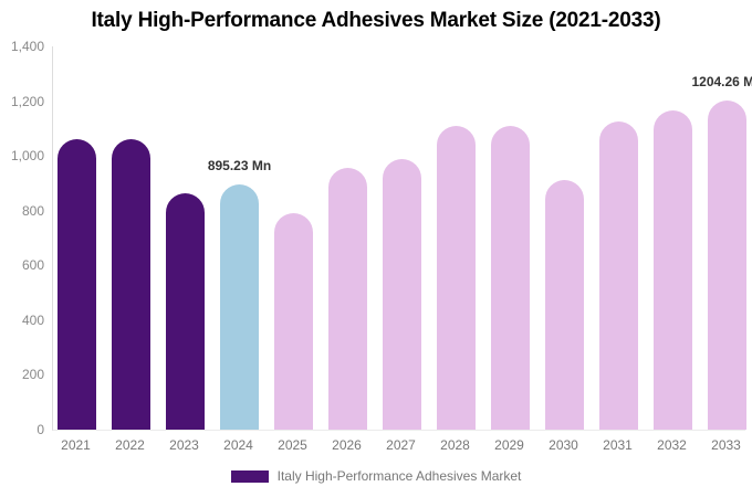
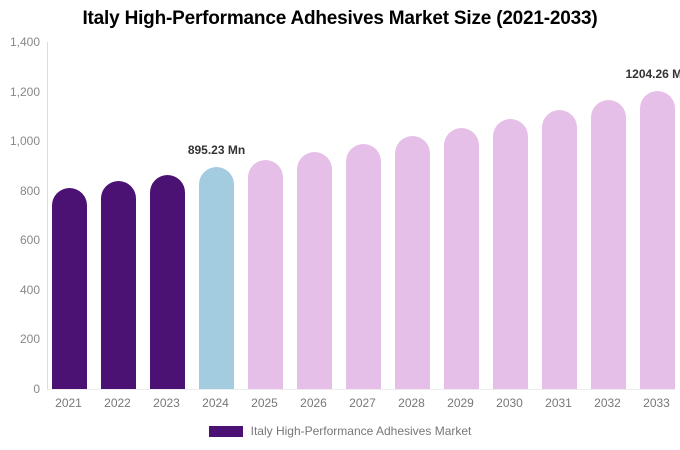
2021: 1060 -> 810
2022: 1060 -> 840
2025: 790 -> 920
2028: 1110 -> 1020
2029: 1110 -> 1050
2030: 910 -> 1090
